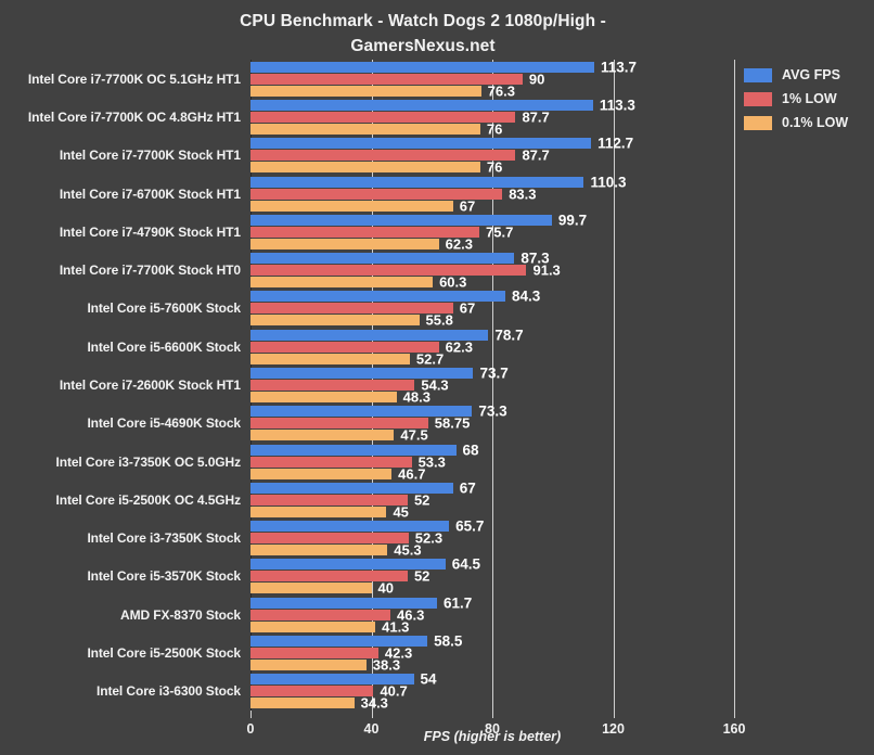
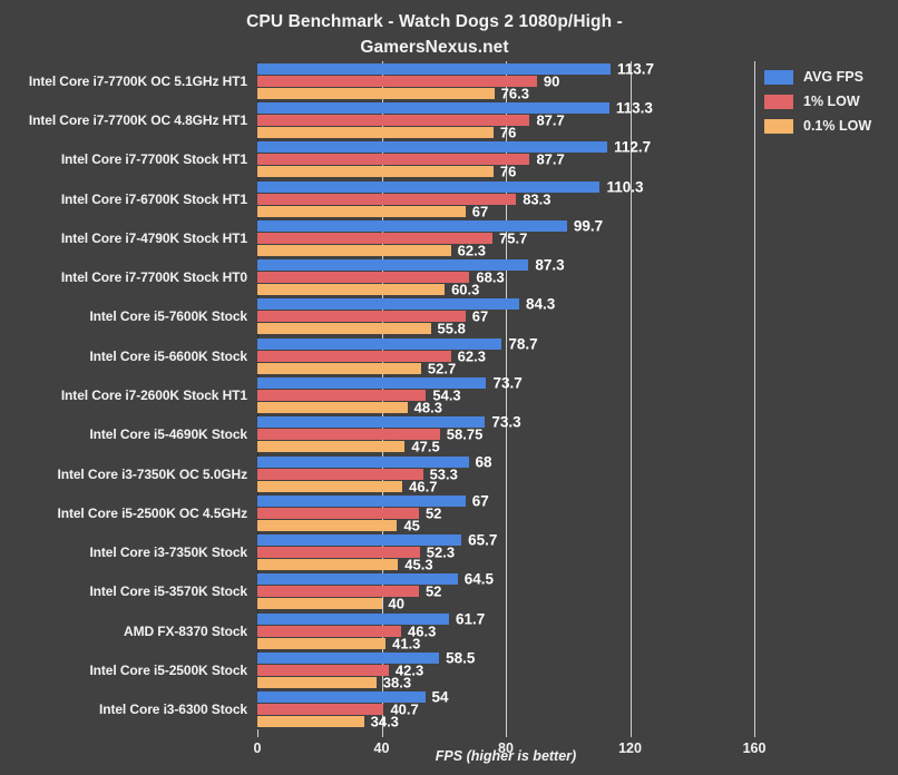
1% LOW/Intel Core i7-7700K Stock HT0: 91.3 -> 68.3
